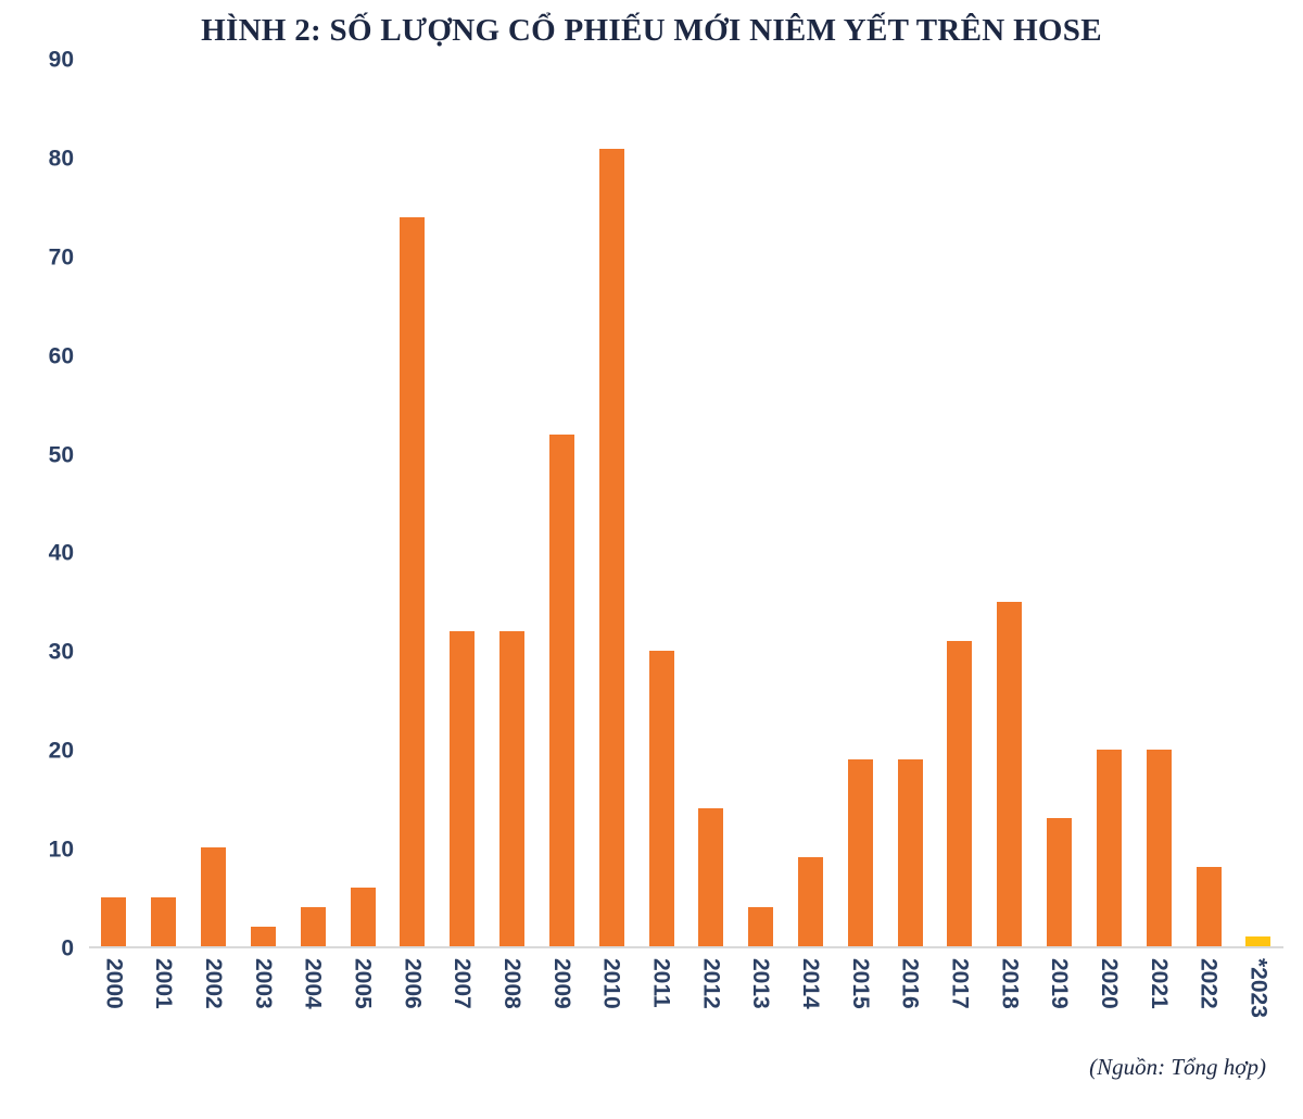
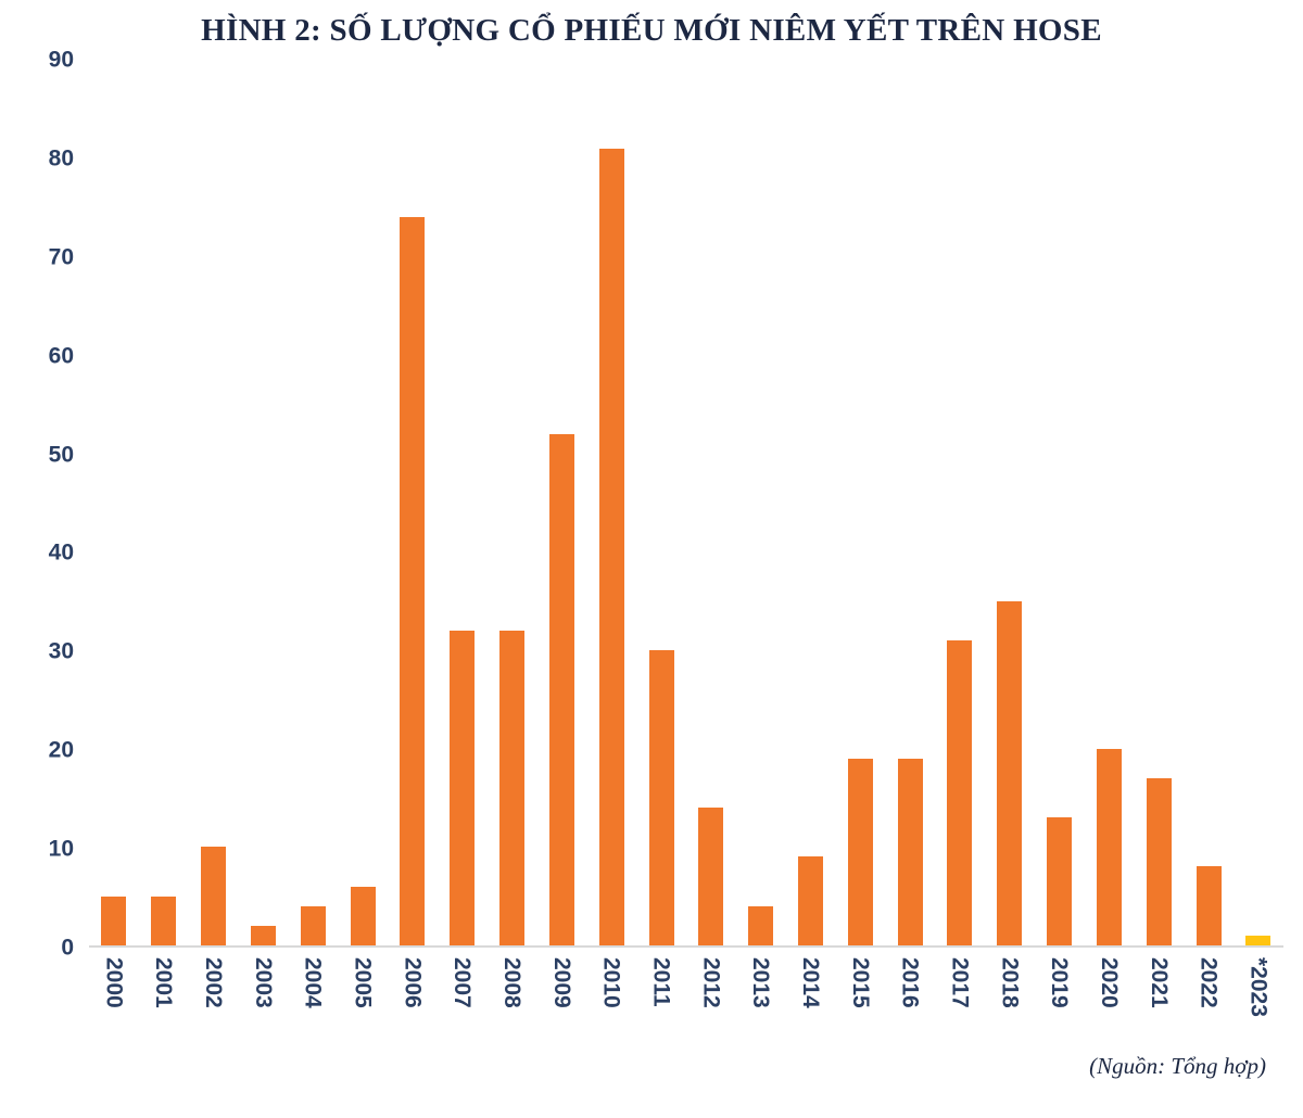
2021: 20 -> 17
